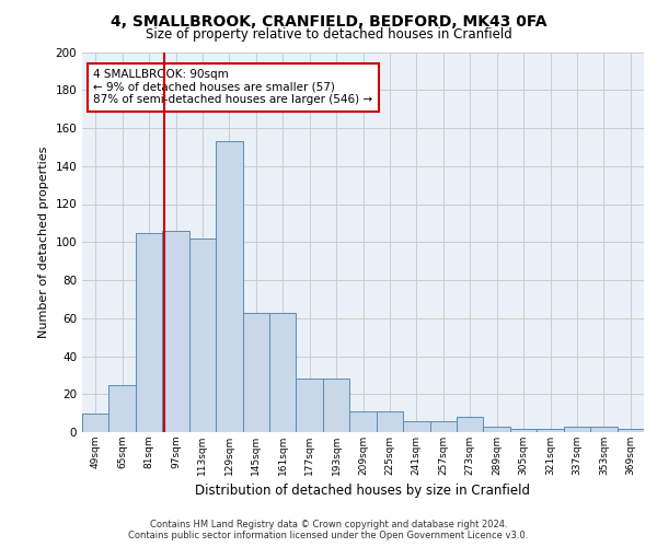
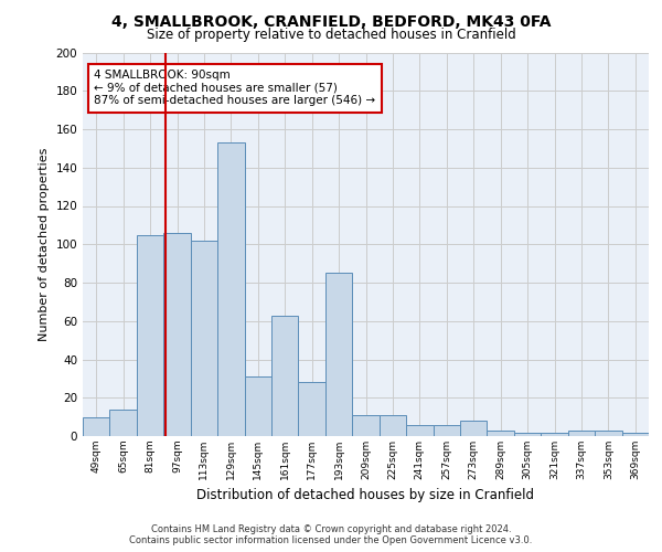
65sqm: 25 -> 14
145sqm: 63 -> 31
193sqm: 28 -> 85
